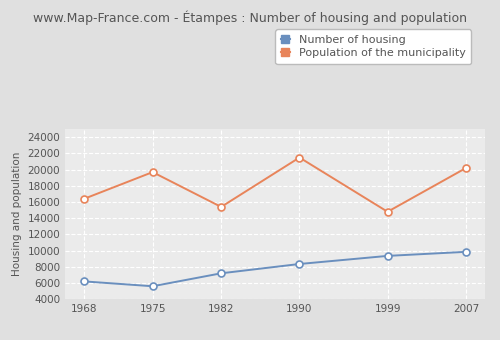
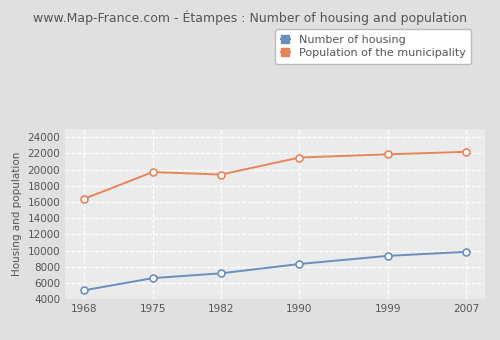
Number of housing/1968: 6200 -> 5100
Number of housing/1975: 5600 -> 6600
Population of the municipality/1982: 15400 -> 19400
Population of the municipality/1999: 14800 -> 21900
Population of the municipality/2007: 20200 -> 22200
